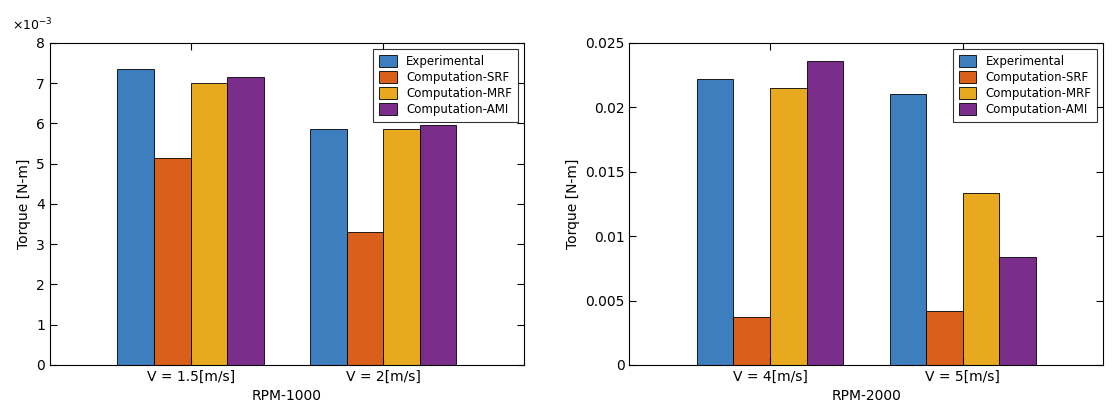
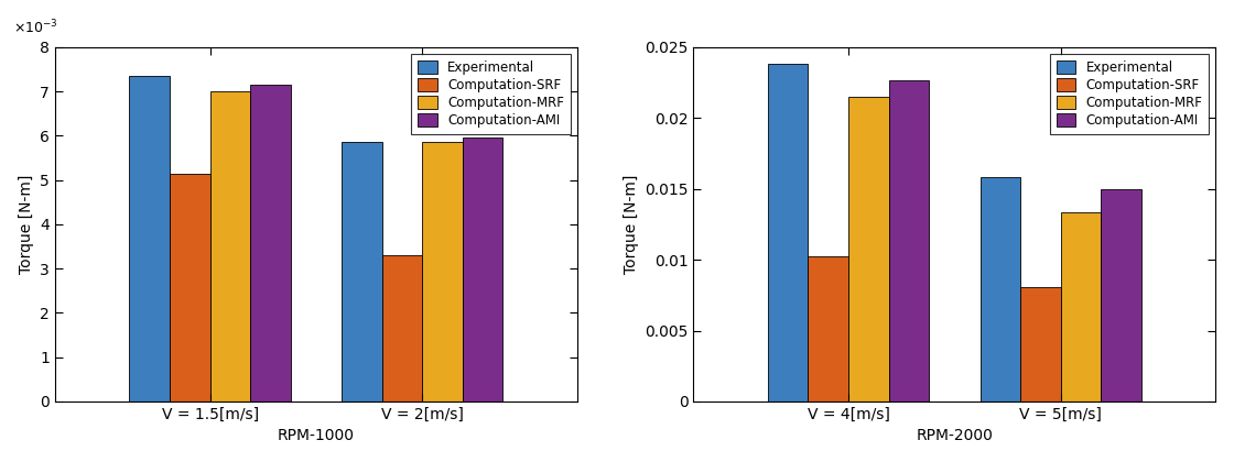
Experimental/V = 4[m/s]: 0.0222 -> 0.0238
Computation-SRF/V = 4[m/s]: 0.0037 -> 0.0103
Computation-AMI/V = 4[m/s]: 0.0236 -> 0.0227
Experimental/V = 5[m/s]: 0.0210 -> 0.0158
Computation-SRF/V = 5[m/s]: 0.0042 -> 0.0081
Computation-AMI/V = 5[m/s]: 0.0084 -> 0.0149
